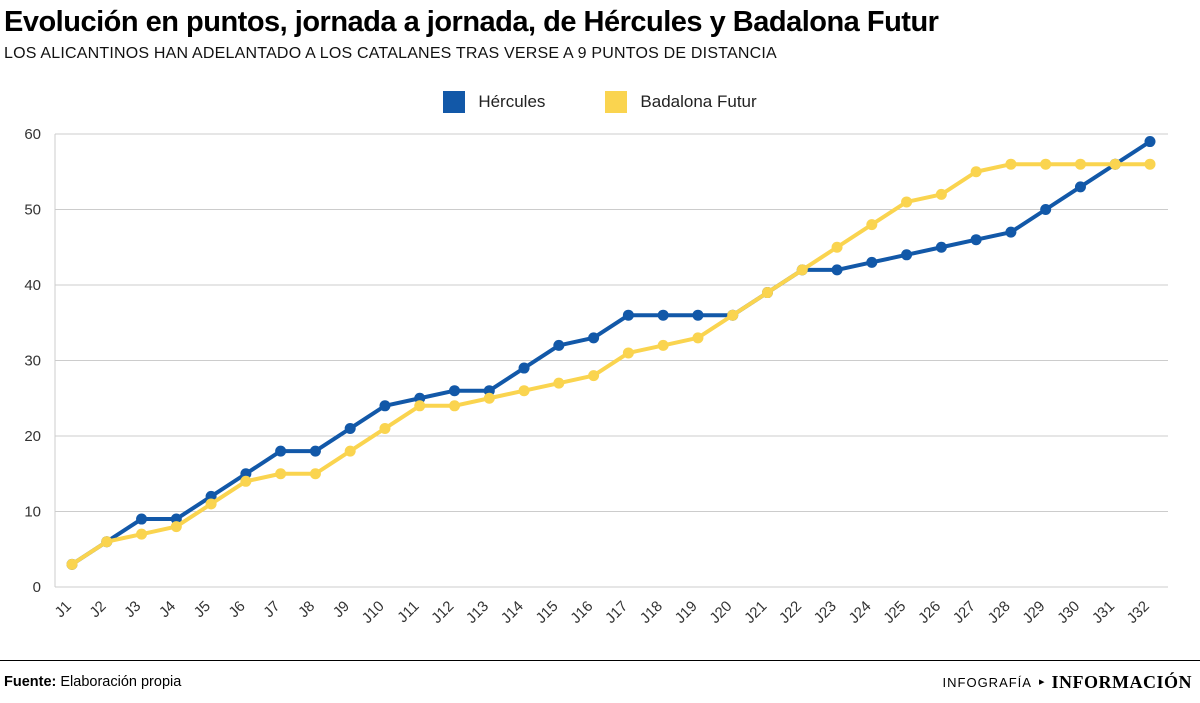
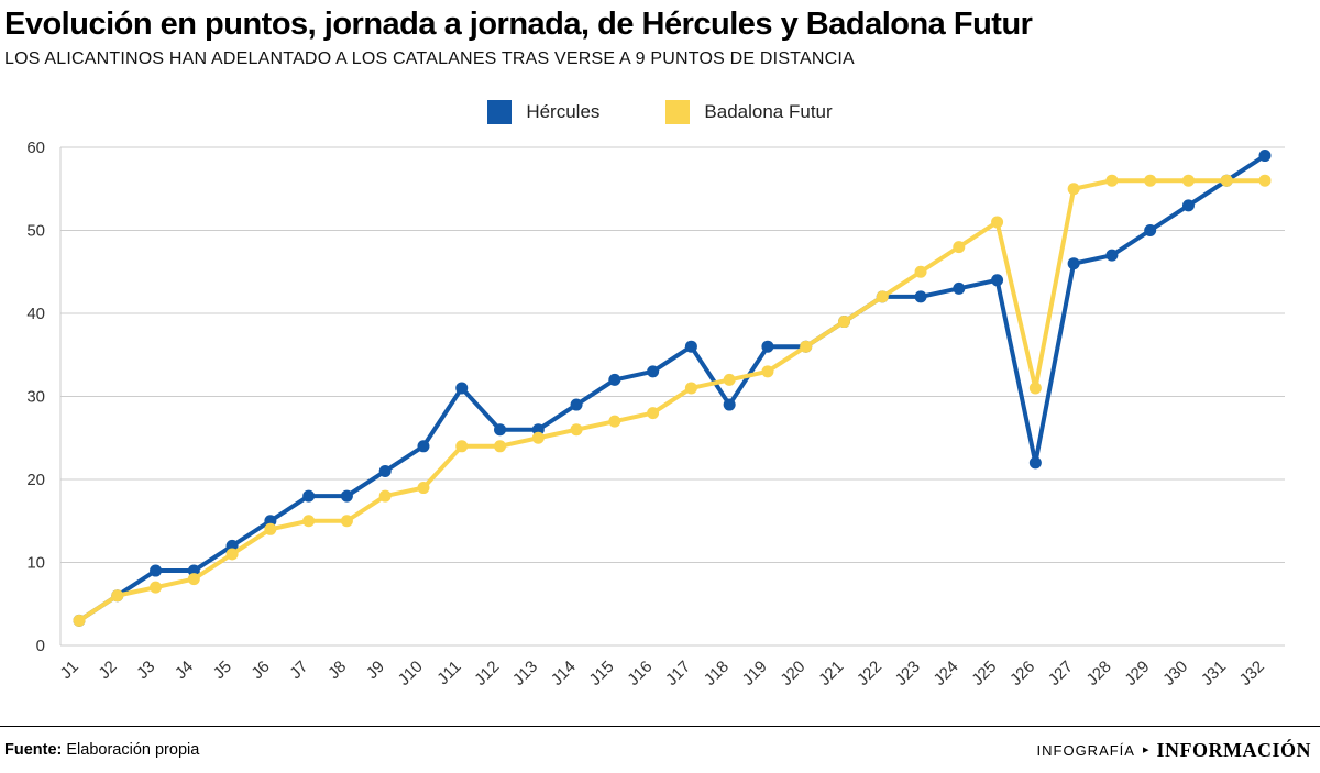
Badalona Futur/J10: 21 -> 19
Hércules/J11: 25 -> 31
Hércules/J18: 36 -> 29
Hércules/J26: 45 -> 22
Badalona Futur/J26: 52 -> 31
